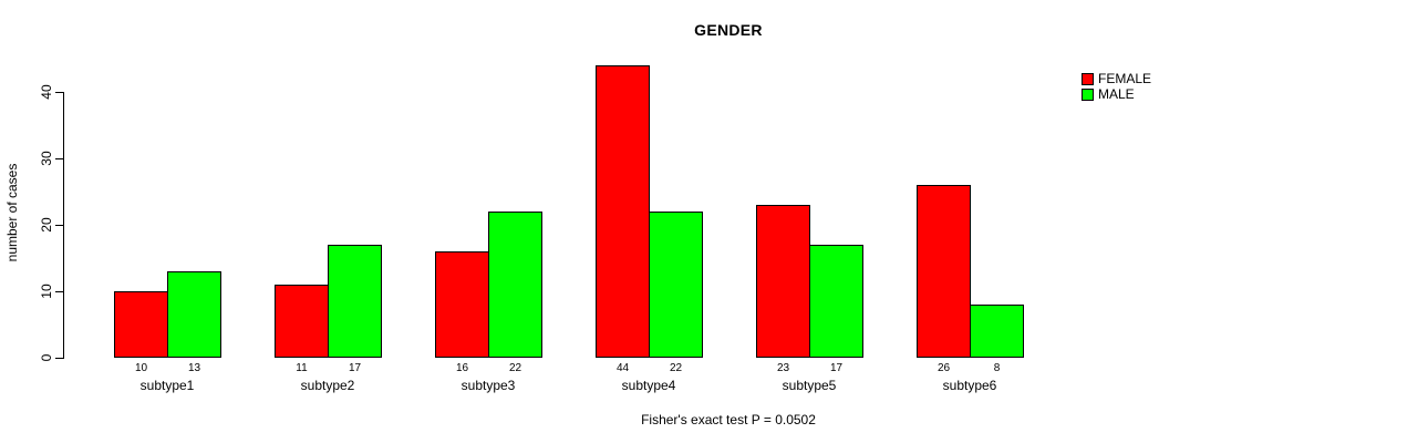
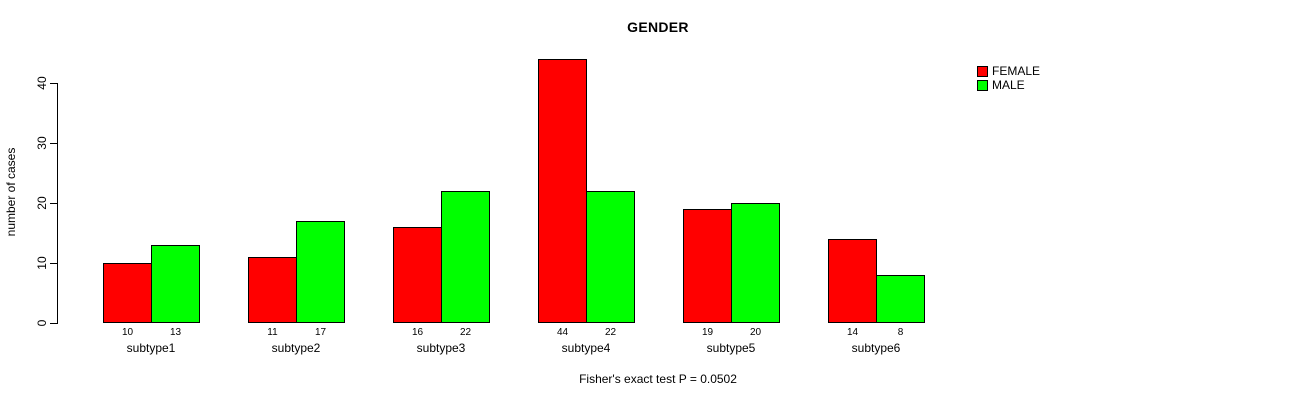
FEMALE/subtype5: 23 -> 19
MALE/subtype5: 17 -> 20
FEMALE/subtype6: 26 -> 14
